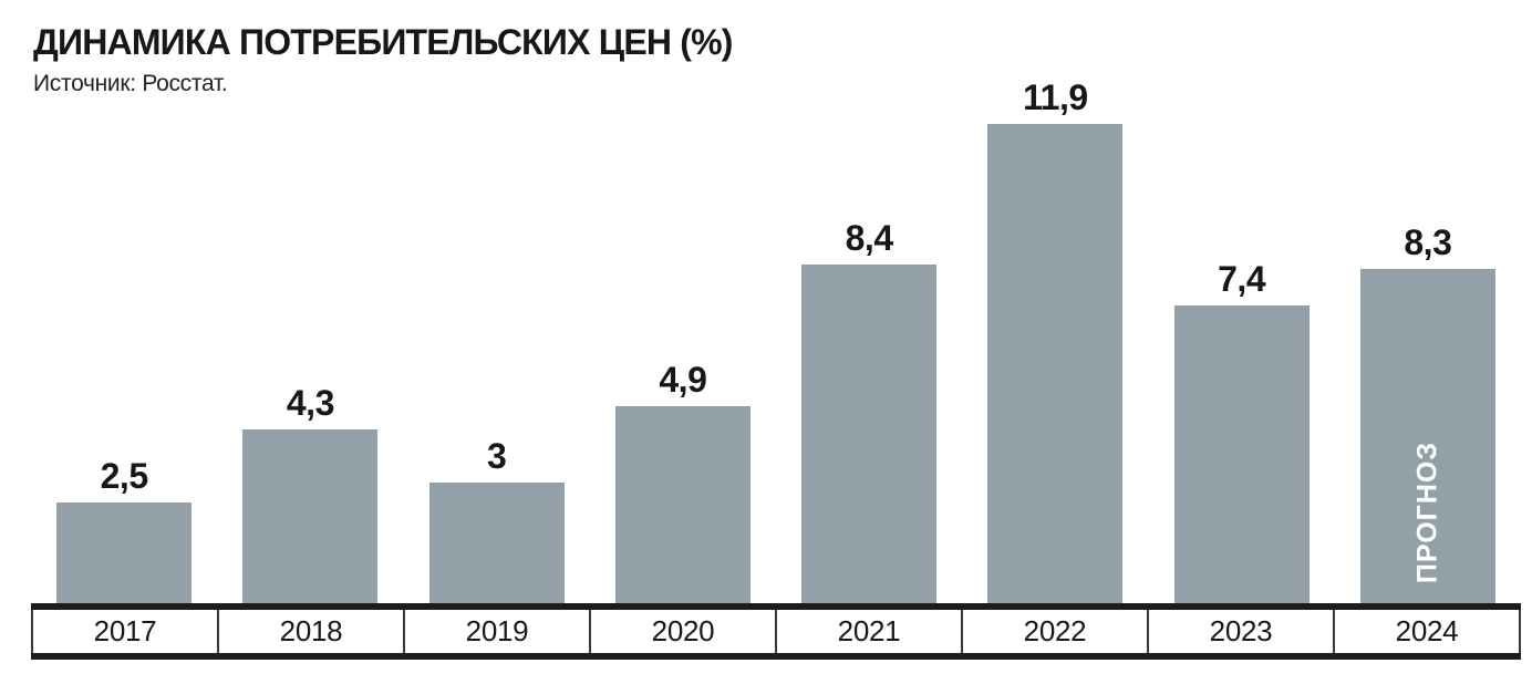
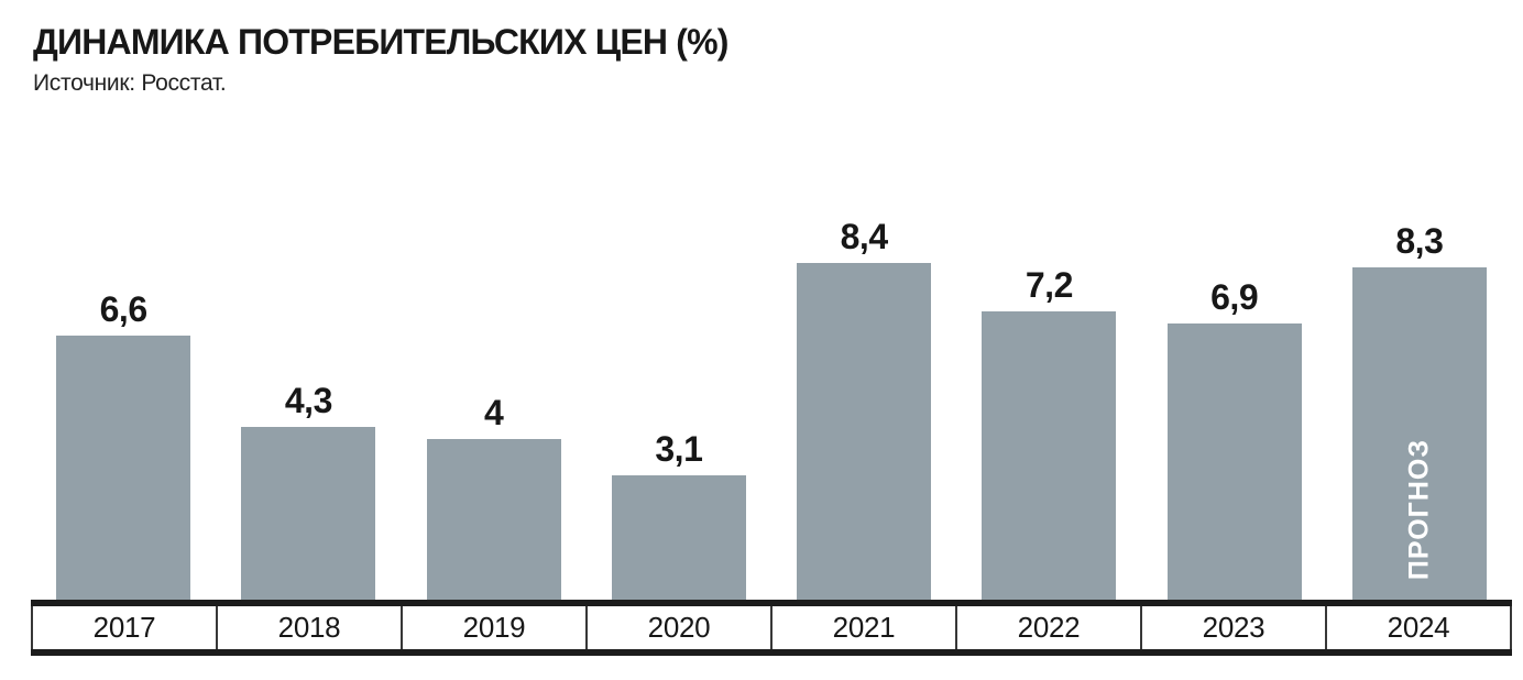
2017: 2,5 -> 6,6
2019: 3 -> 4
2020: 4,9 -> 3,1
2022: 11,9 -> 7,2
2023: 7,4 -> 6,9
